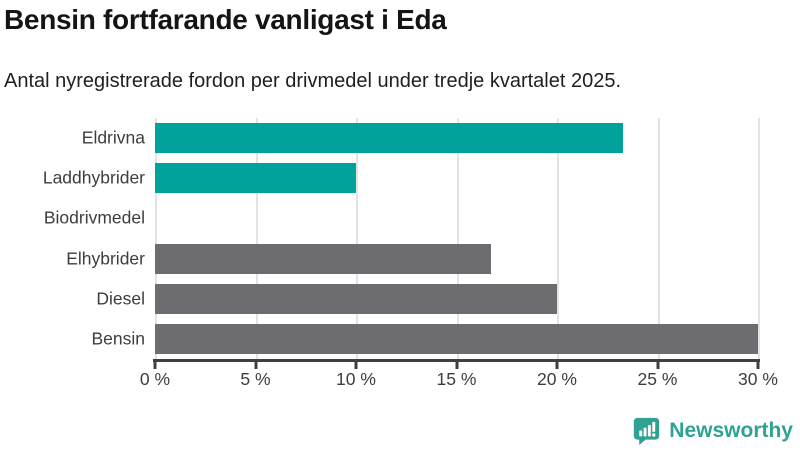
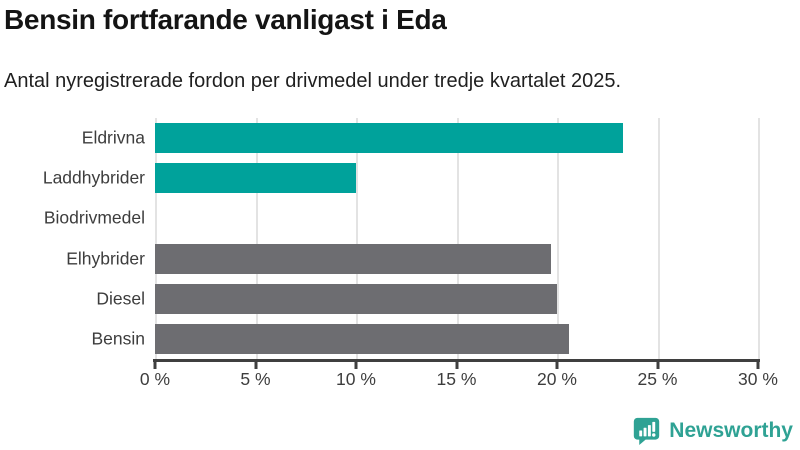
Elhybrider: 16.7% -> 19.7%
Bensin: 30.0% -> 20.6%
